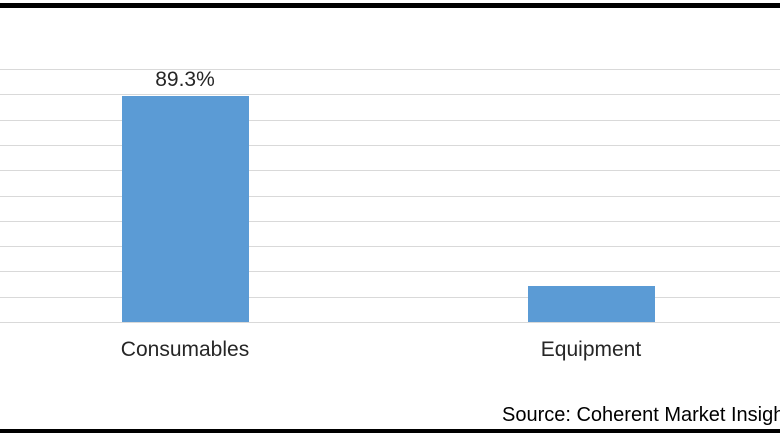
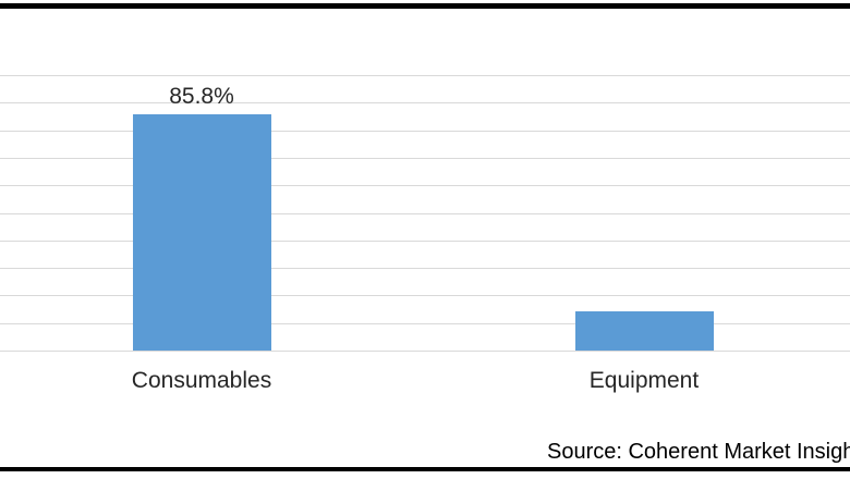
Consumables: 89.3% -> 85.8%
